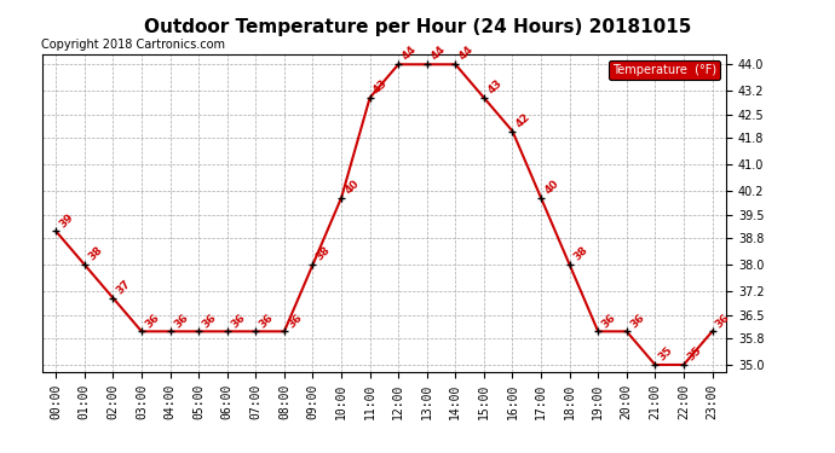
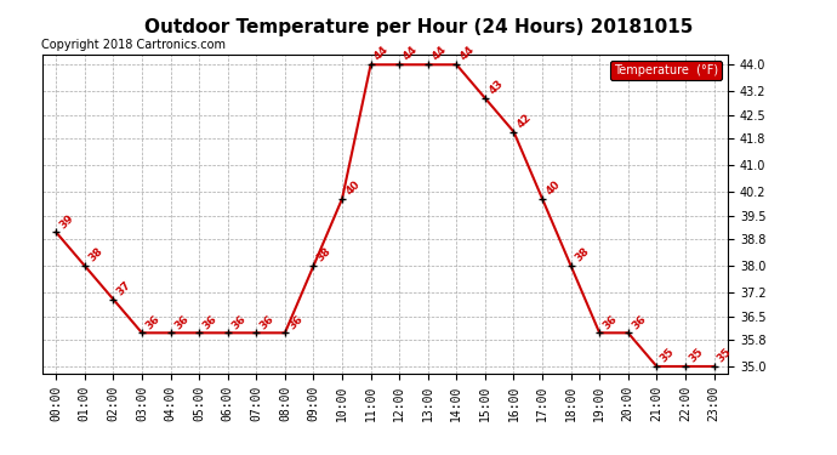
11:00: 43 -> 44
23:00: 36 -> 35
